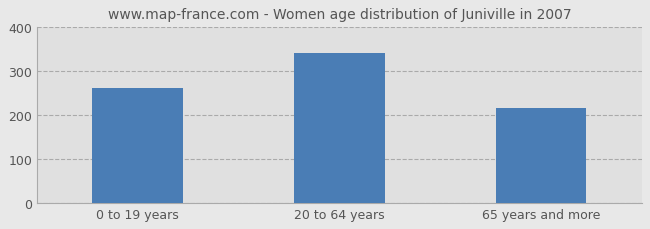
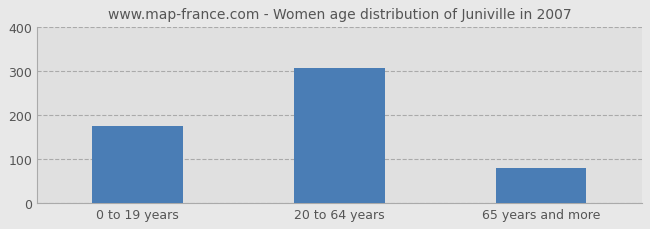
0 to 19 years: 260 -> 175
20 to 64 years: 340 -> 305
65 years and more: 215 -> 78
